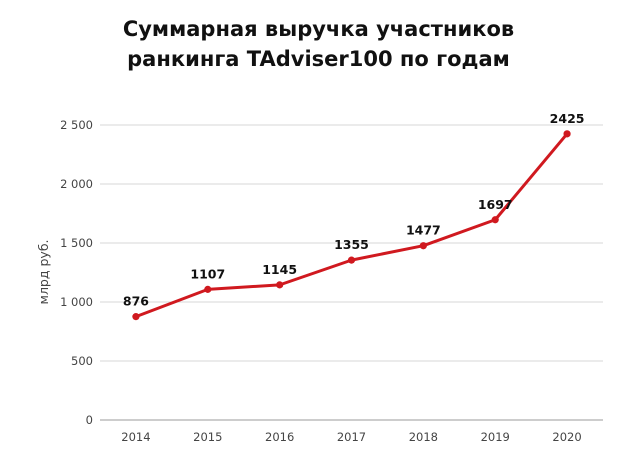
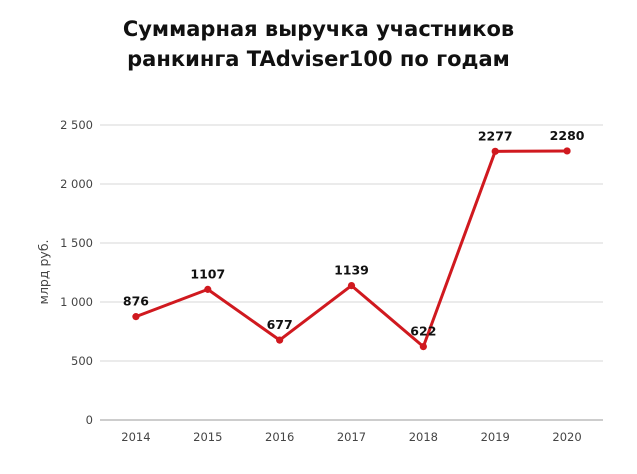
2016: 1145 -> 677
2017: 1355 -> 1139
2018: 1477 -> 622
2019: 1697 -> 2277
2020: 2425 -> 2280
